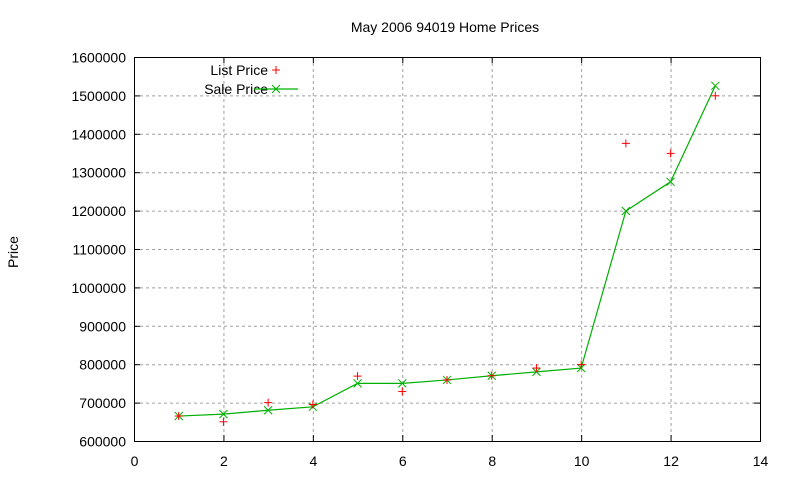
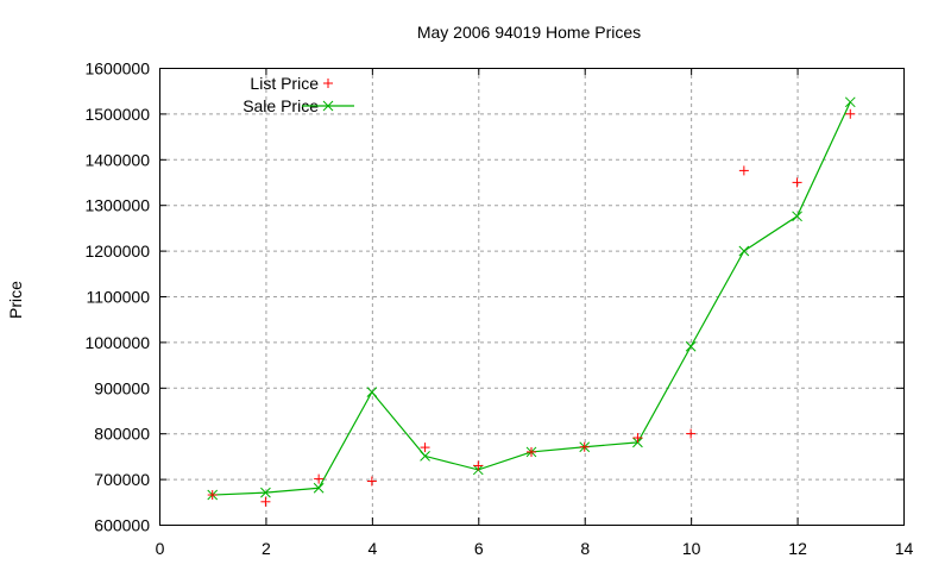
Sale Price/4: 690000 -> 890000
Sale Price/6: 750000 -> 720000
Sale Price/10: 790000 -> 990000
